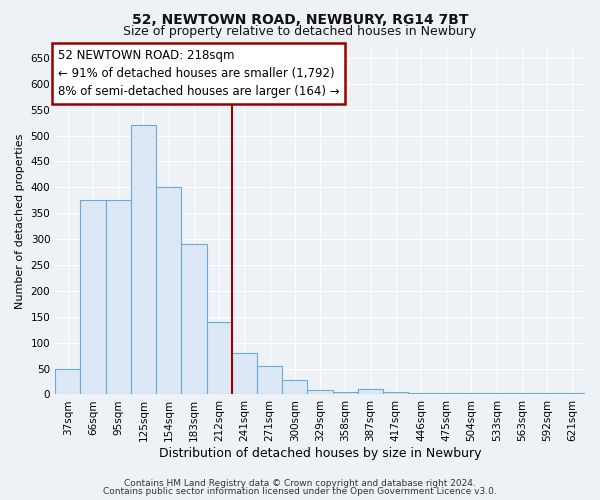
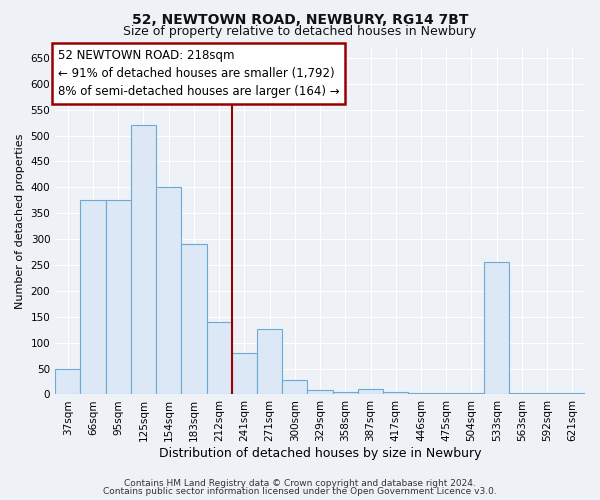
271sqm: 55 -> 126
533sqm: 2 -> 256
